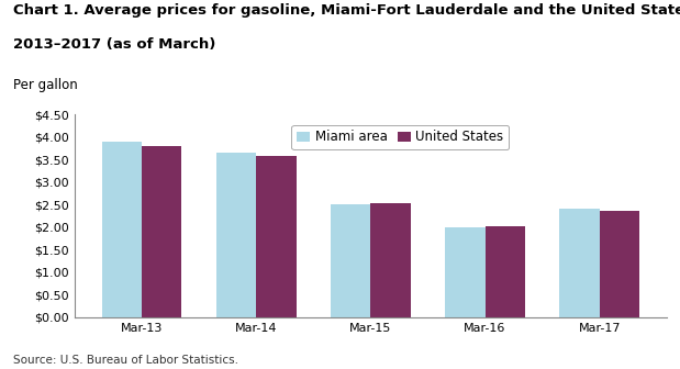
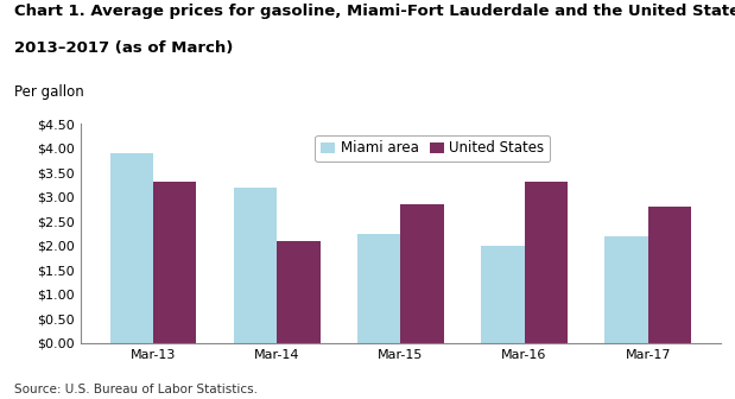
United States/Mar-13: $3.79 -> $3.30
Miami area/Mar-14: $3.65 -> $3.20
United States/Mar-14: $3.58 -> $2.10
Miami area/Mar-15: $2.51 -> $2.25
United States/Mar-15: $2.53 -> $2.85
United States/Mar-16: $2.02 -> $3.30
Miami area/Mar-17: $2.40 -> $2.20
United States/Mar-17: $2.37 -> $2.80
